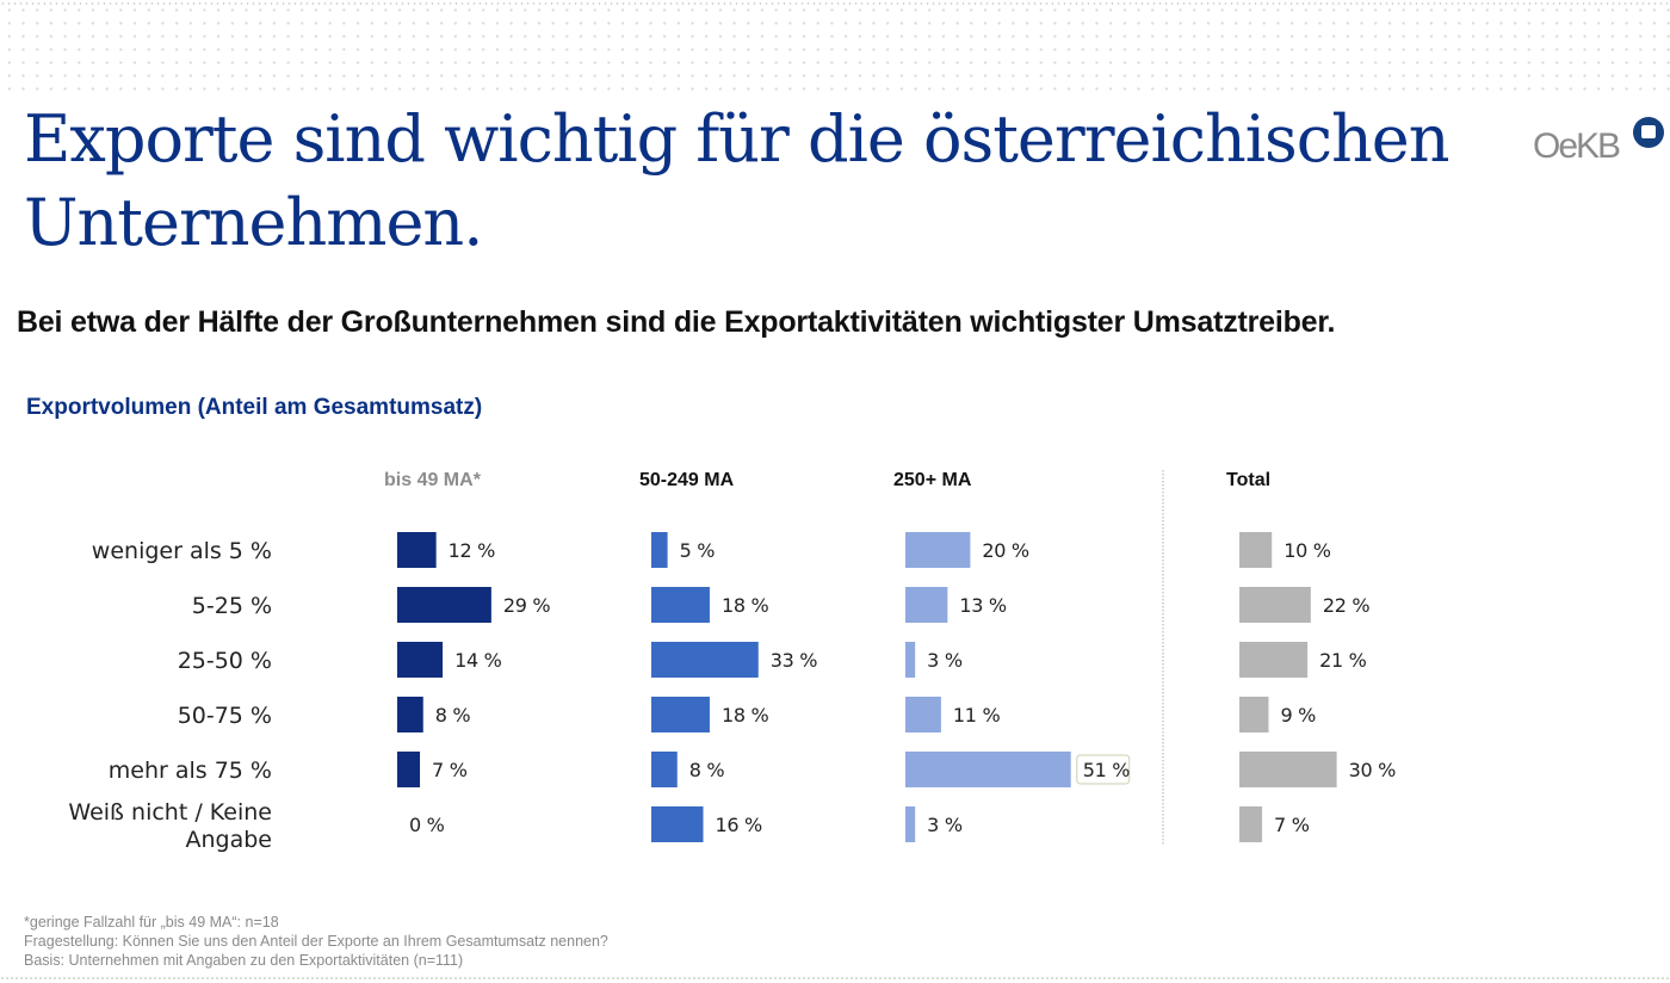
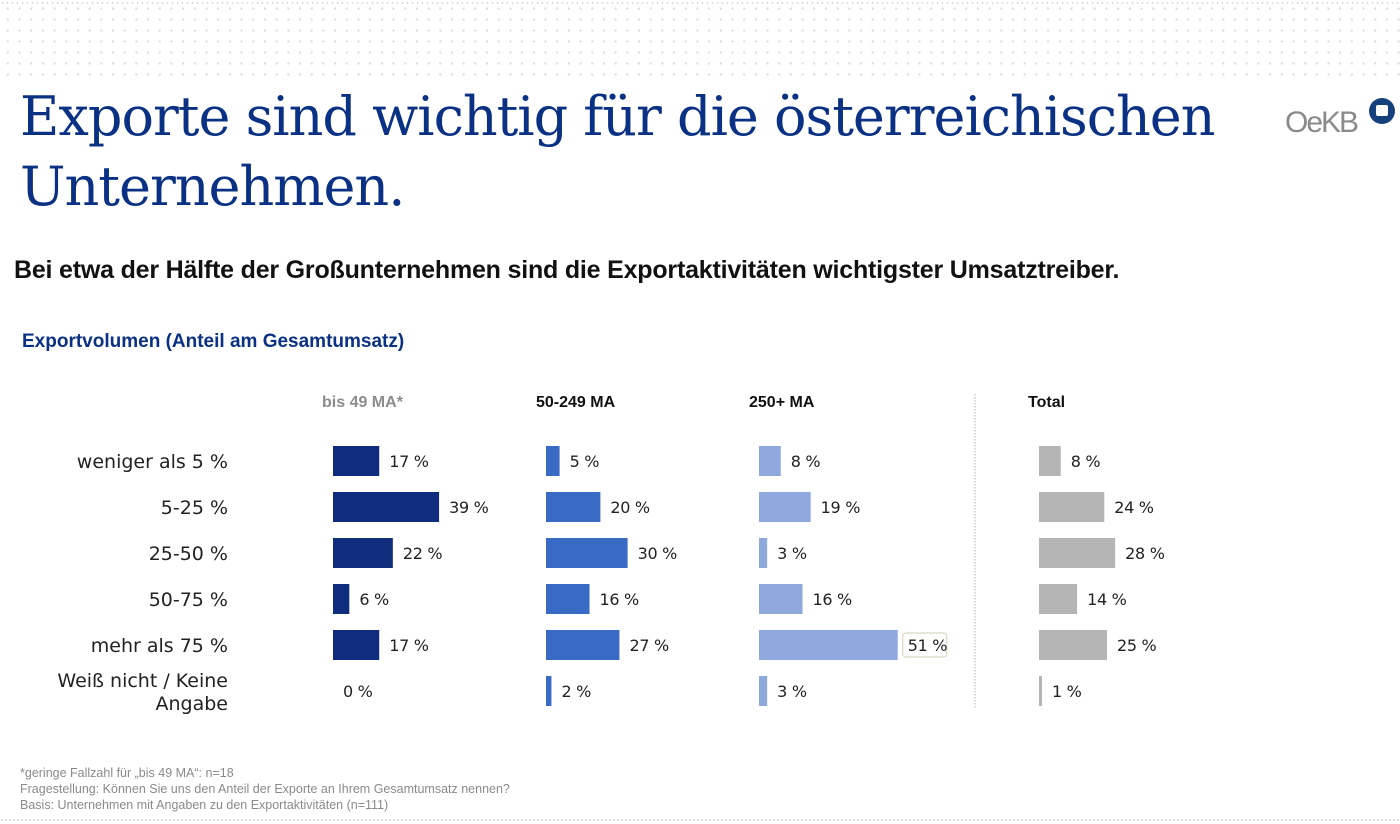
bis 49 MA*/weniger als 5 %: 12 -> 17
250+ MA/weniger als 5 %: 20 -> 8
Total/weniger als 5 %: 10 -> 8
bis 49 MA*/5-25 %: 29 -> 39
50-249 MA/5-25 %: 18 -> 20
250+ MA/5-25 %: 13 -> 19
Total/5-25 %: 22 -> 24
bis 49 MA*/25-50 %: 14 -> 22
50-249 MA/25-50 %: 33 -> 30
Total/25-50 %: 21 -> 28
bis 49 MA*/50-75 %: 8 -> 6
50-249 MA/50-75 %: 18 -> 16
250+ MA/50-75 %: 11 -> 16
Total/50-75 %: 9 -> 14
bis 49 MA*/mehr als 75 %: 7 -> 17
50-249 MA/mehr als 75 %: 8 -> 27
Total/mehr als 75 %: 30 -> 25
50-249 MA/Weiß nicht / Keine Angabe: 16 -> 2
Total/Weiß nicht / Keine Angabe: 7 -> 1
